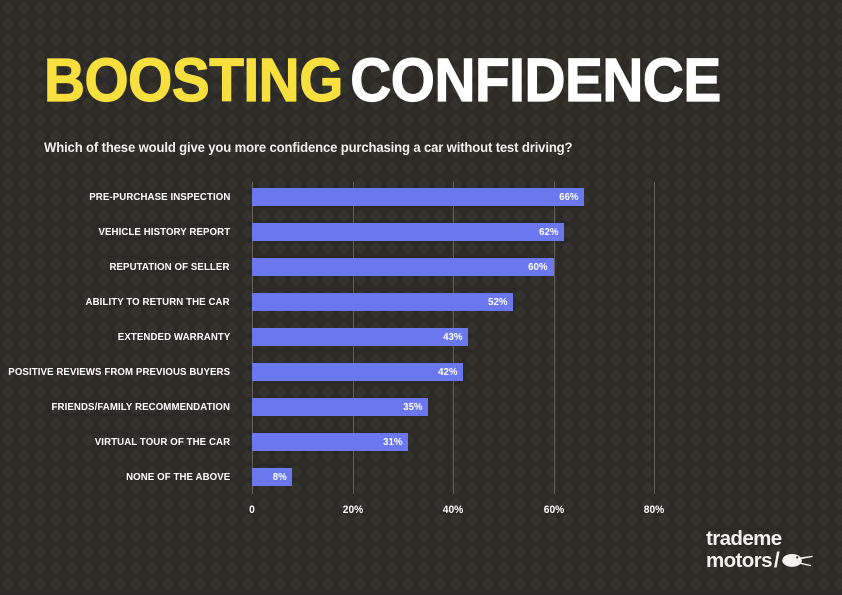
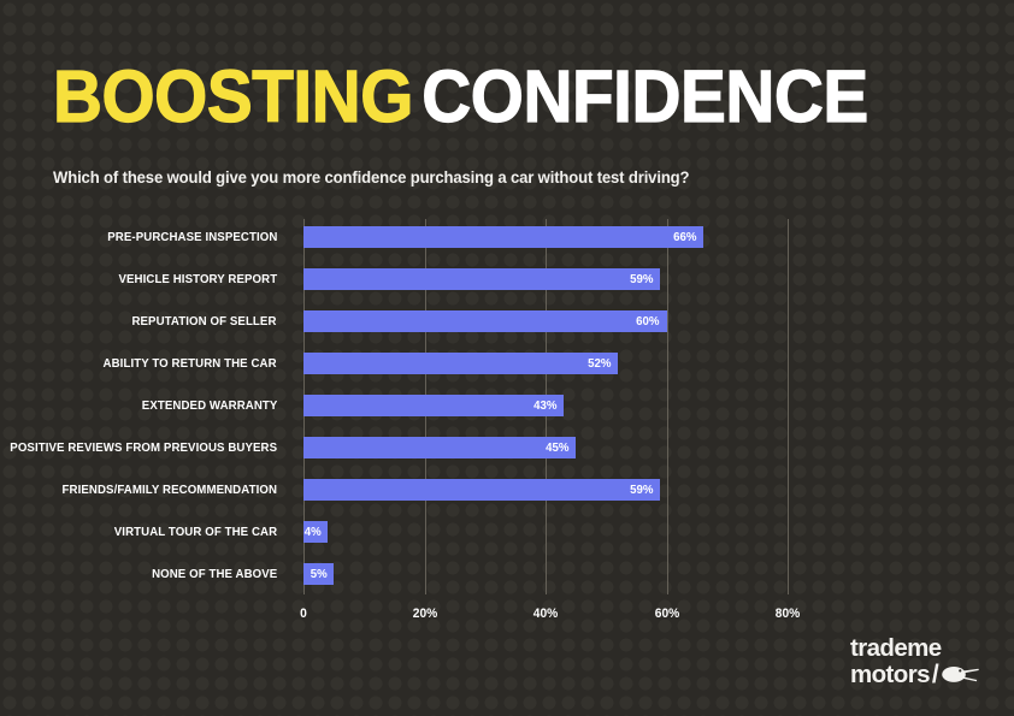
VEHICLE HISTORY REPORT: 62% -> 59%
POSITIVE REVIEWS FROM PREVIOUS BUYERS: 42% -> 45%
FRIENDS/FAMILY RECOMMENDATION: 35% -> 59%
VIRTUAL TOUR OF THE CAR: 31% -> 4%
NONE OF THE ABOVE: 8% -> 5%
